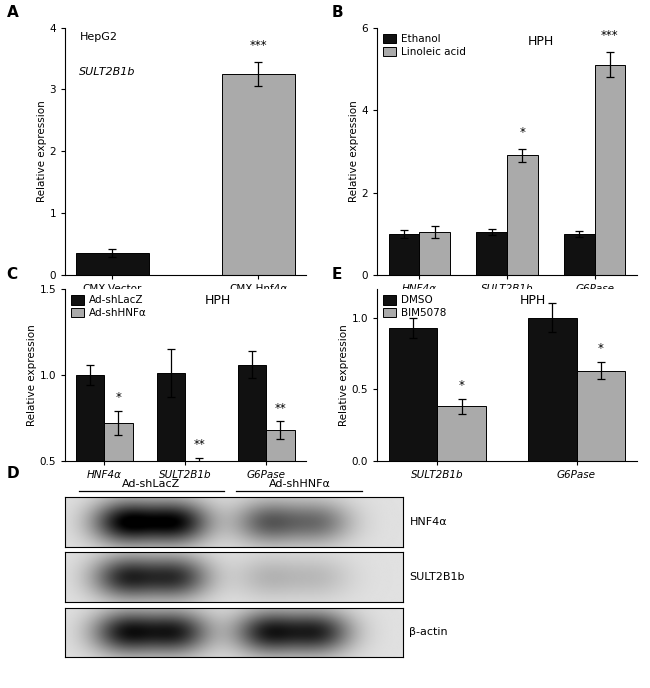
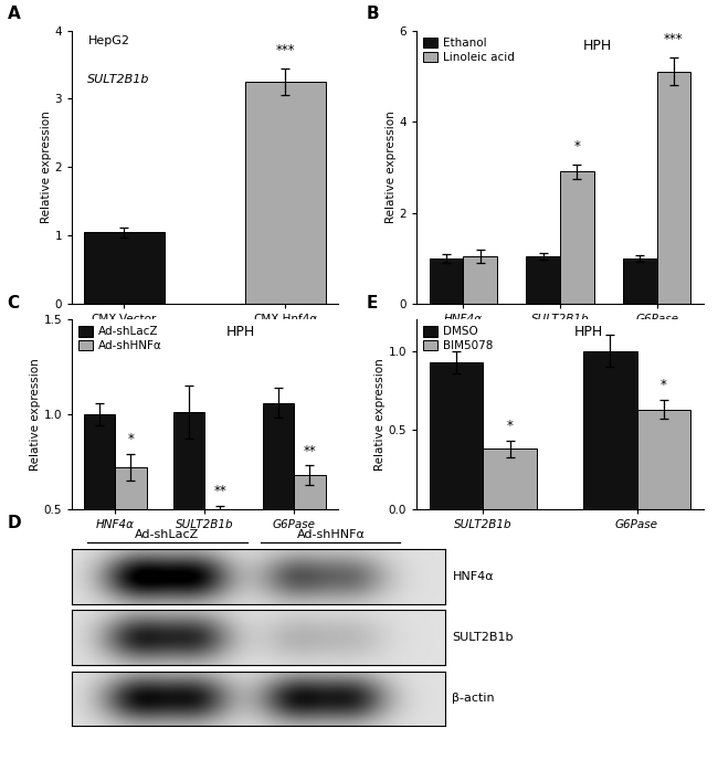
CMX-Vector: 0.36 -> 1.05
